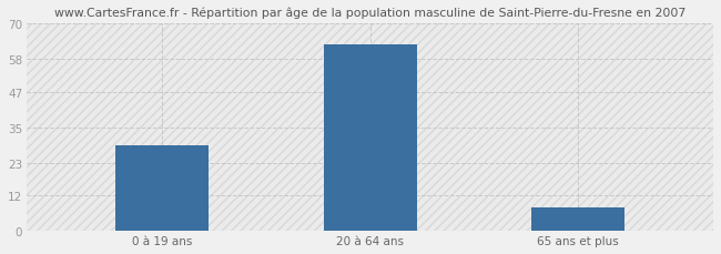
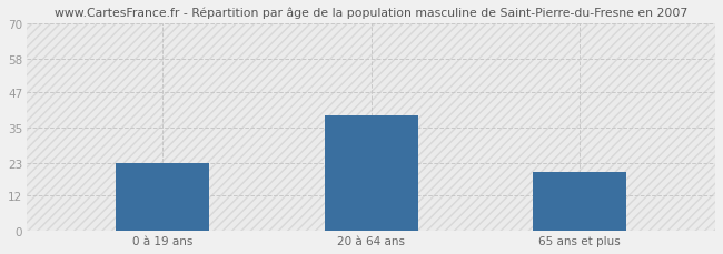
0 à 19 ans: 29 -> 23
20 à 64 ans: 63 -> 39
65 ans et plus: 8 -> 20
